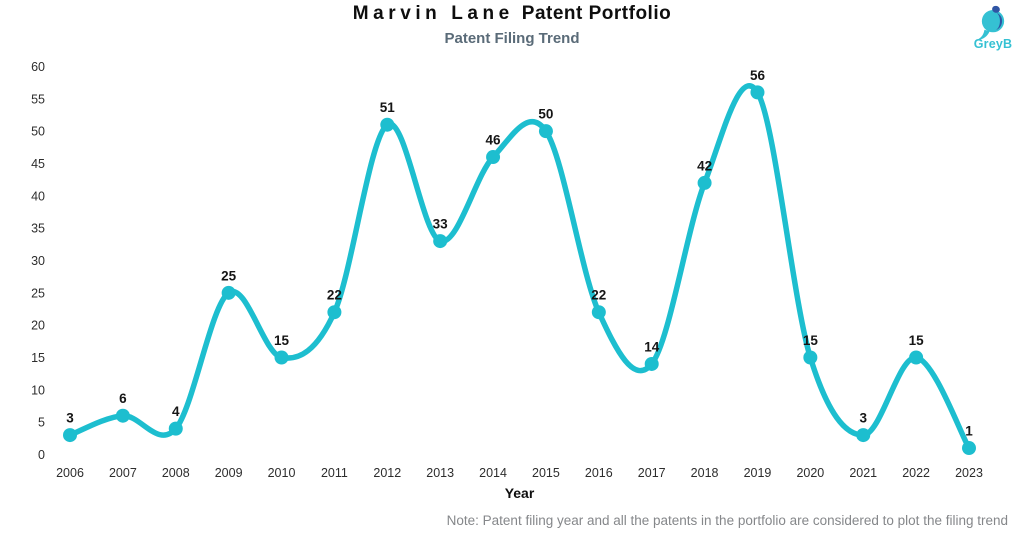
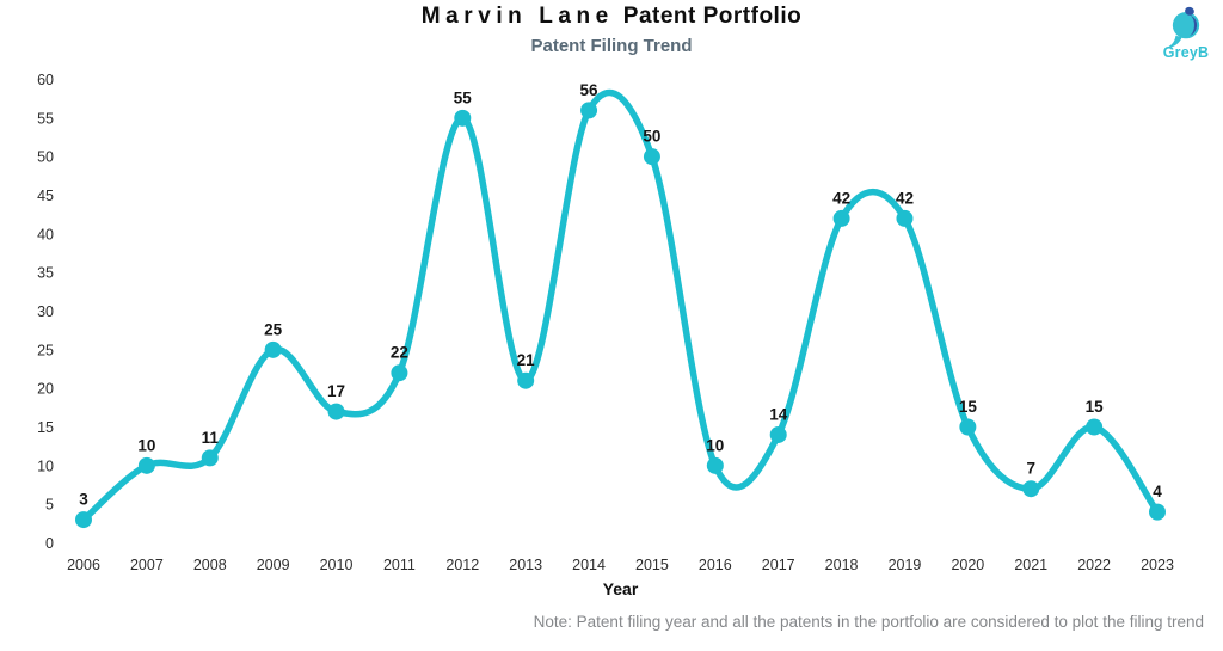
2007: 6 -> 10
2008: 4 -> 11
2010: 15 -> 17
2012: 51 -> 55
2013: 33 -> 21
2014: 46 -> 56
2016: 22 -> 10
2019: 56 -> 42
2021: 3 -> 7
2023: 1 -> 4
